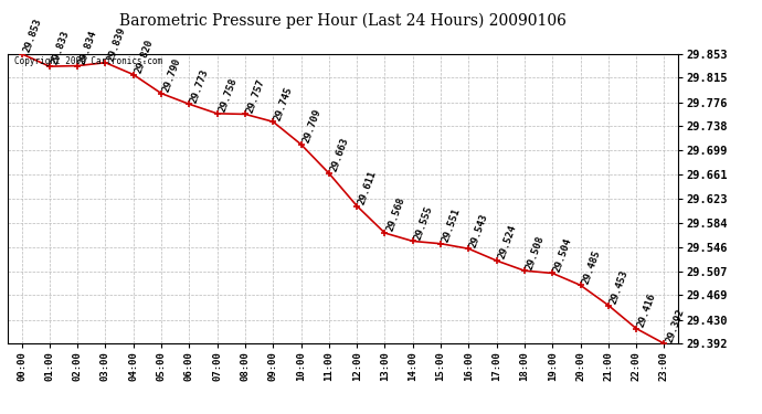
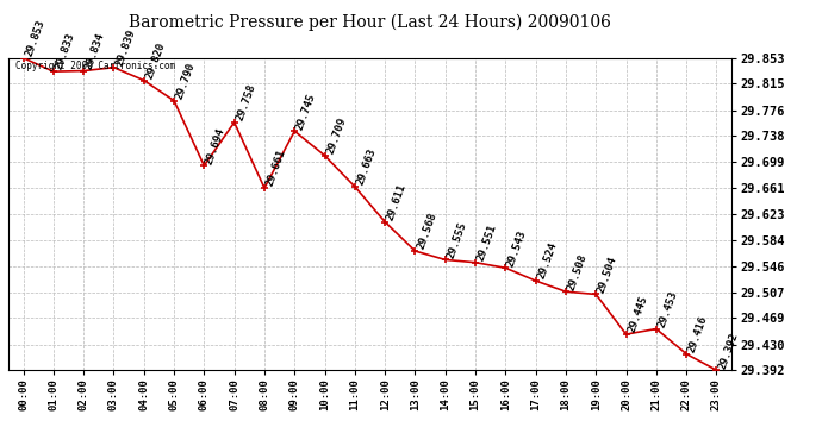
06:00: 29.773 -> 29.694
08:00: 29.757 -> 29.661
20:00: 29.485 -> 29.445
